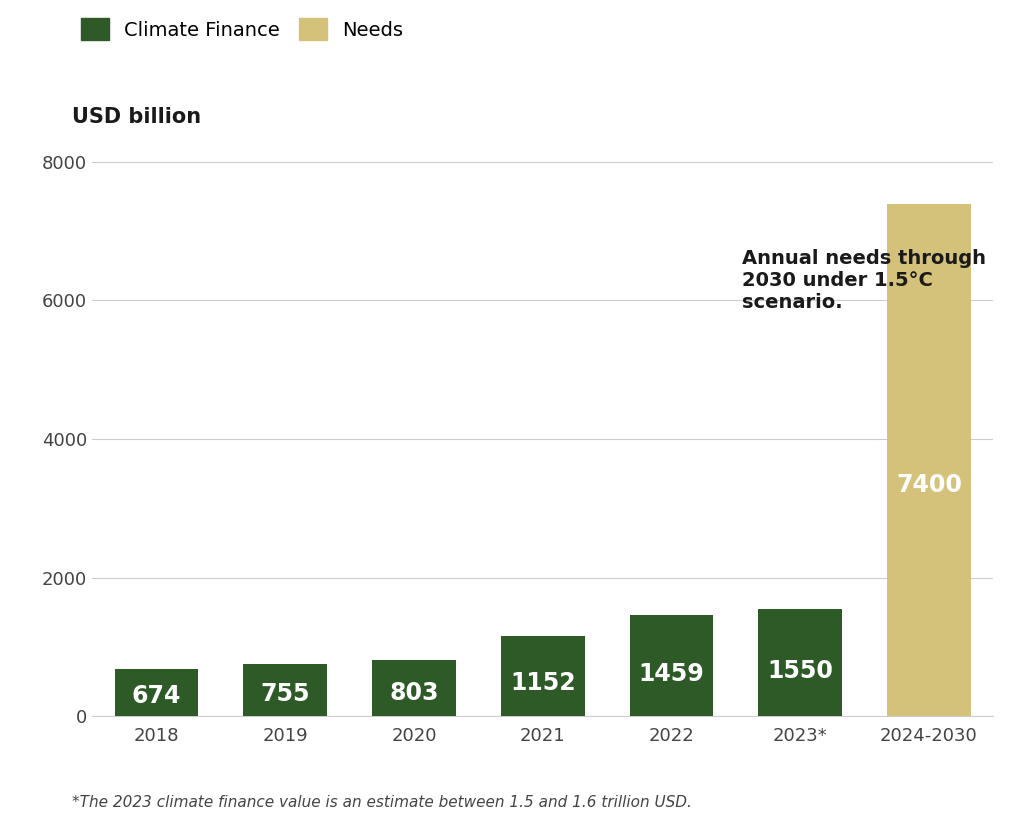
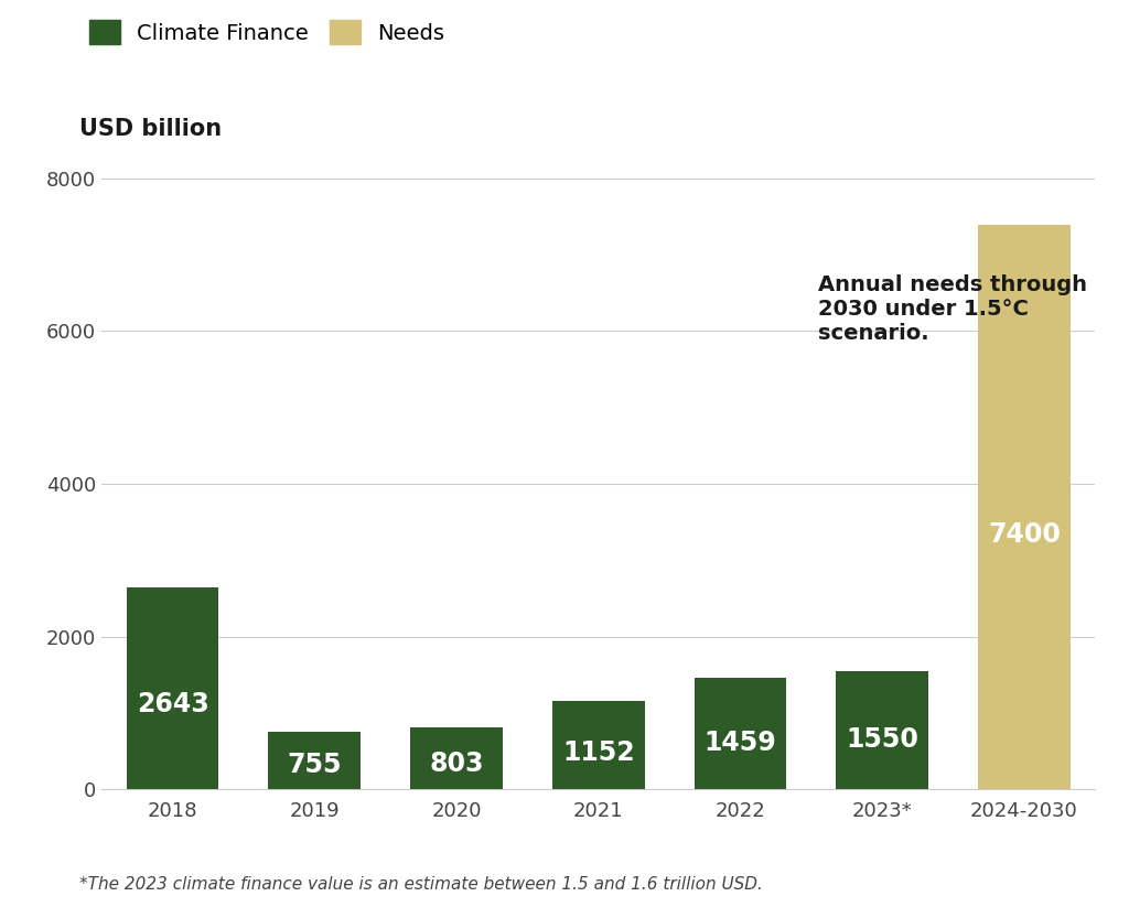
2018: 674 -> 2643
